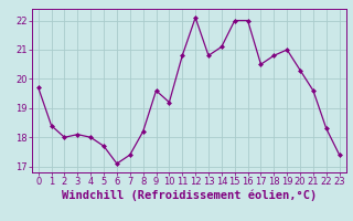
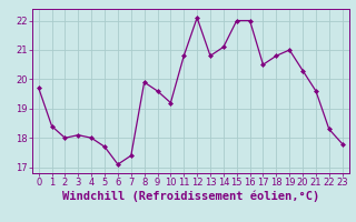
8: 18.2 -> 19.9
23: 17.4 -> 17.8
